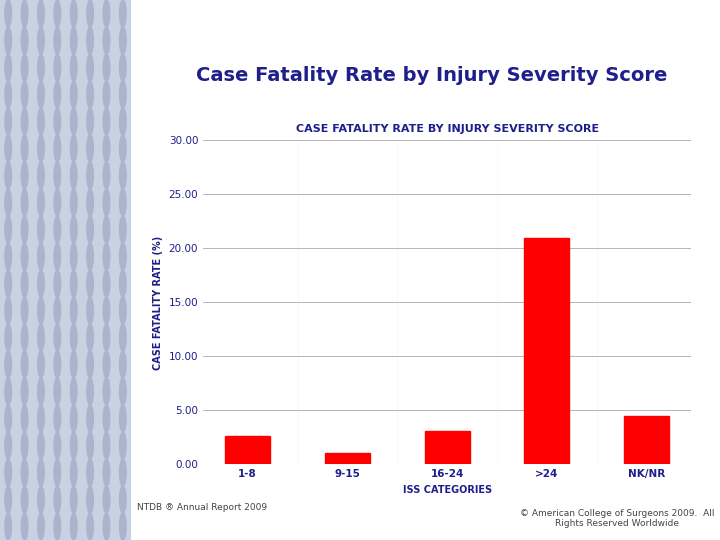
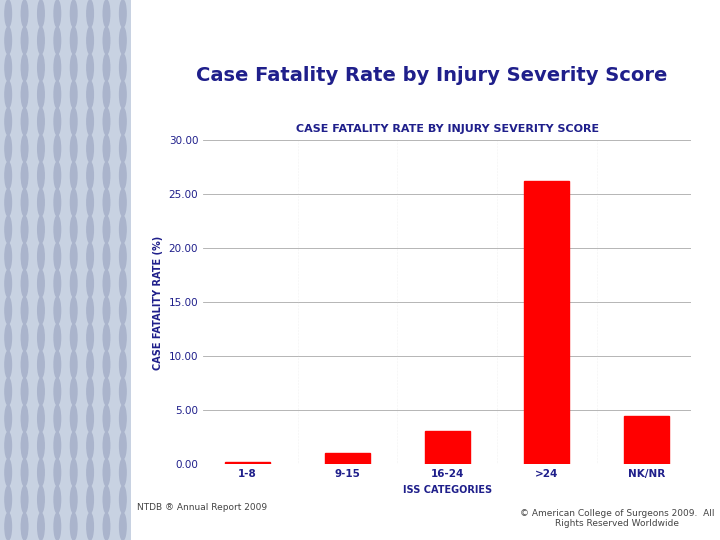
1-8: 2.6 -> 0.2
>24: 21.0 -> 26.2
